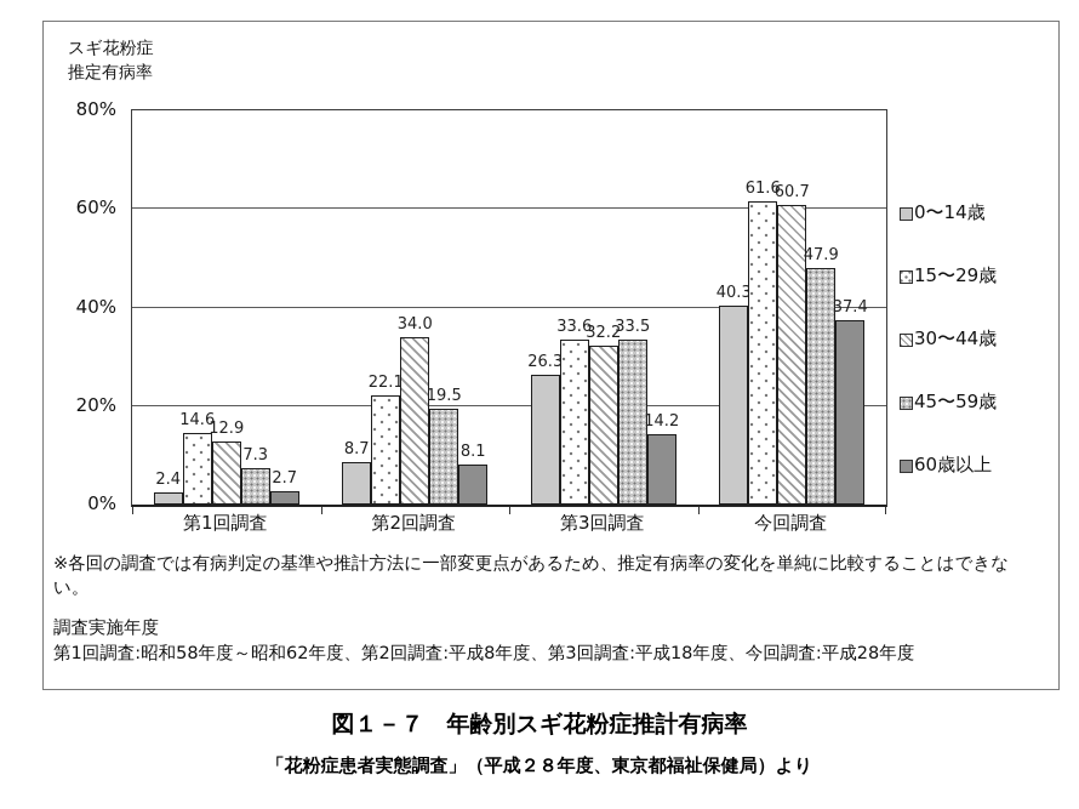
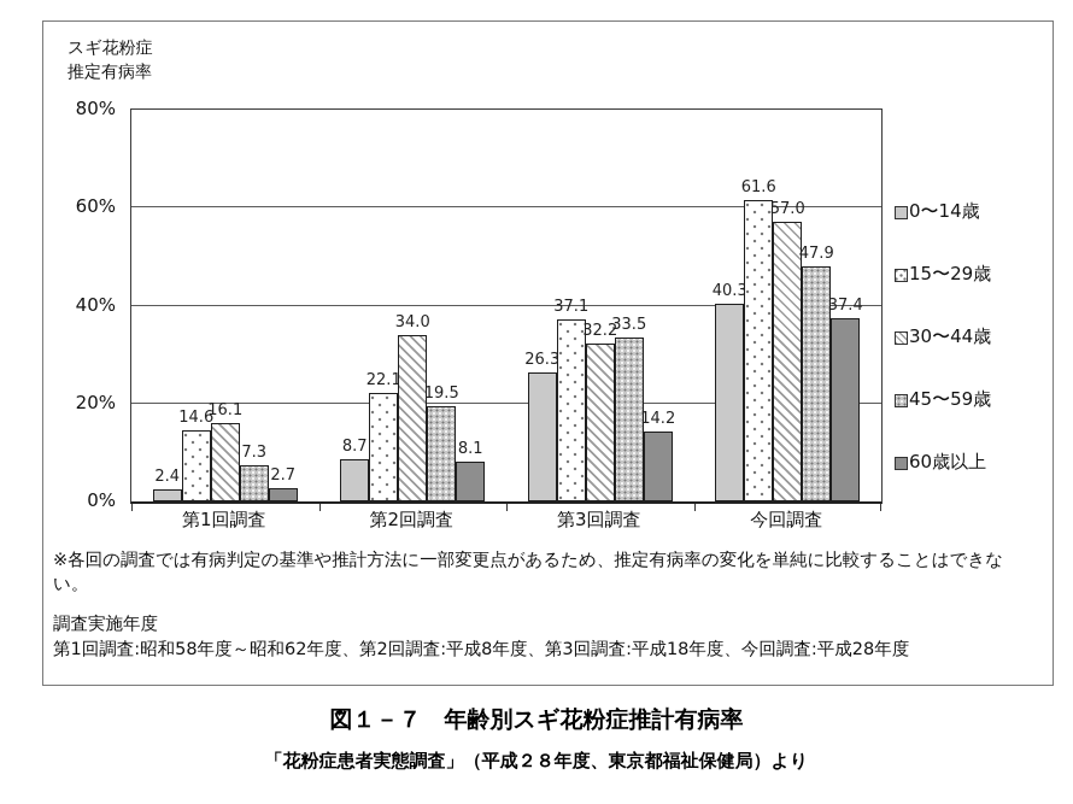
30〜44歳/第1回調査: 12.9 -> 16.1
15〜29歳/第3回調査: 33.6 -> 37.1
30〜44歳/今回調査: 60.7 -> 57.0
